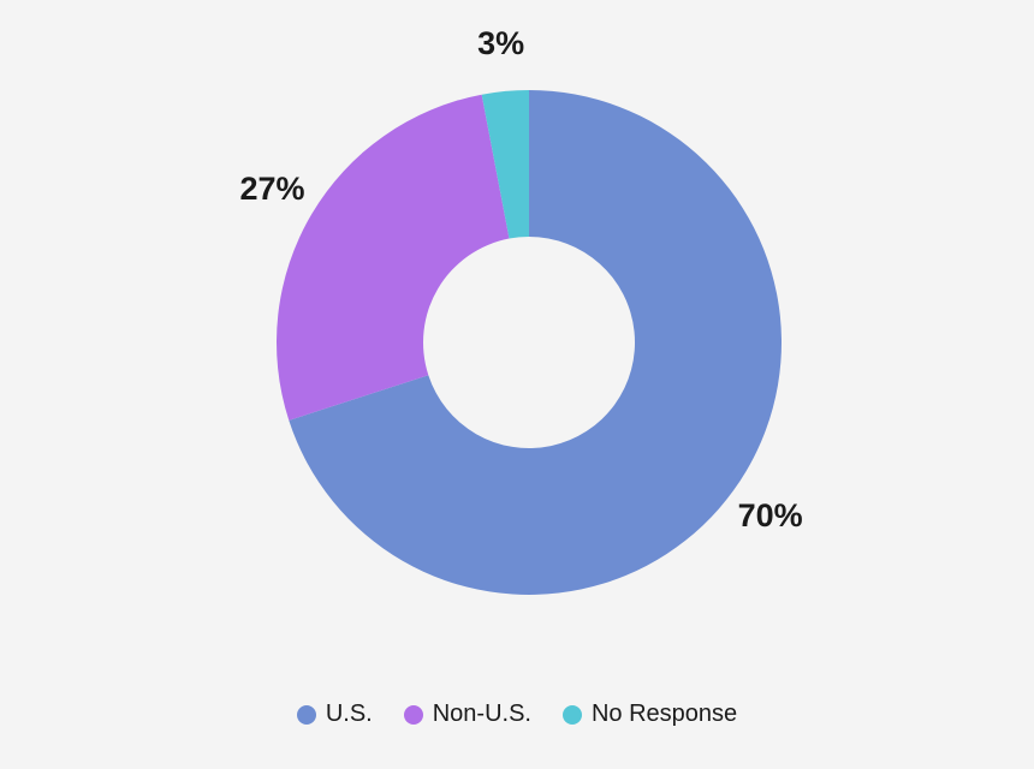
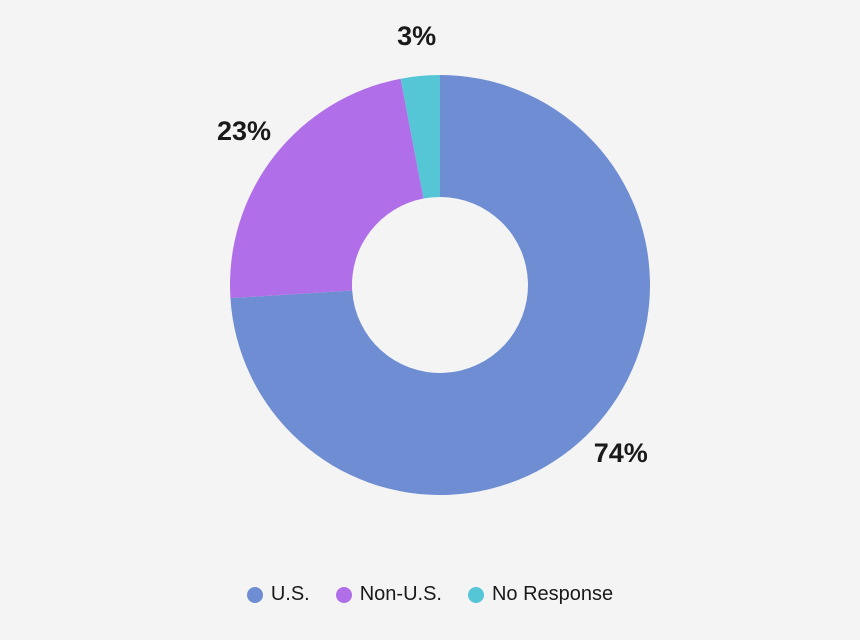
U.S.: 70% -> 74%
Non-U.S.: 27% -> 23%
